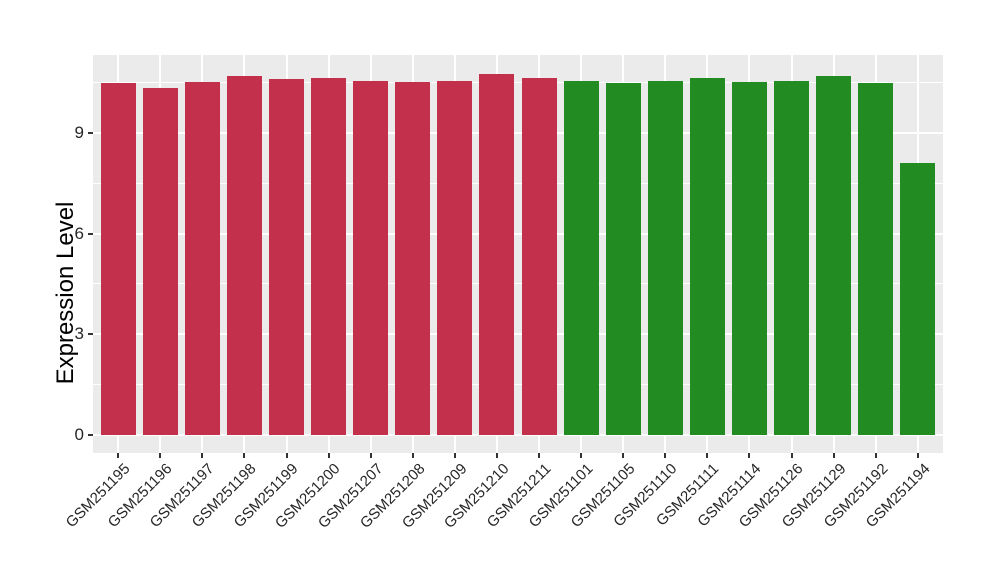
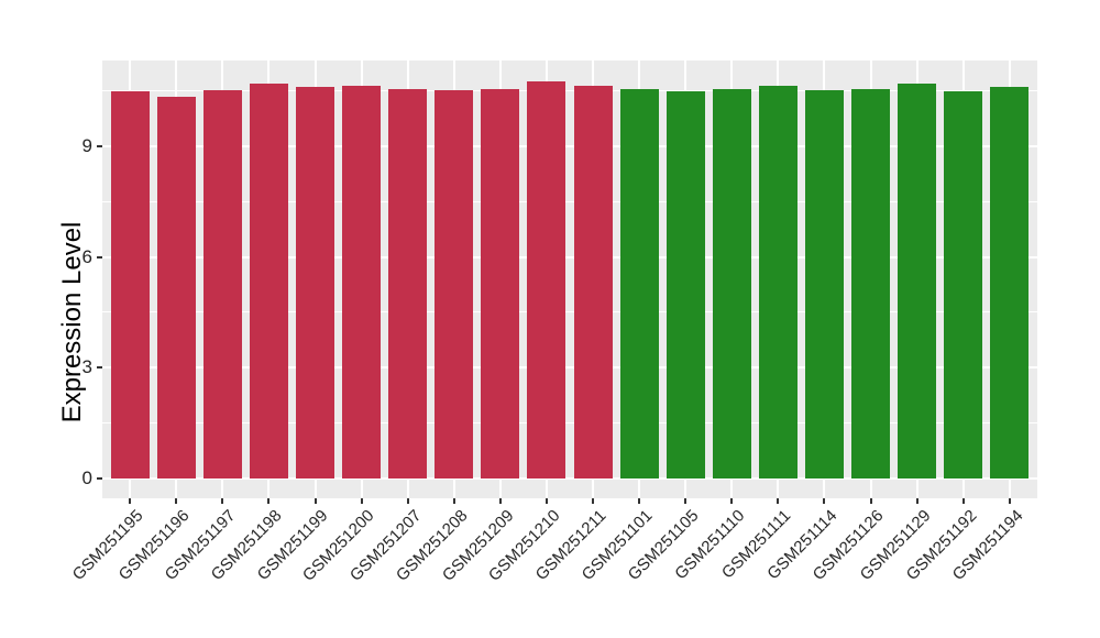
GSM251194: 8.1 -> 10.6
